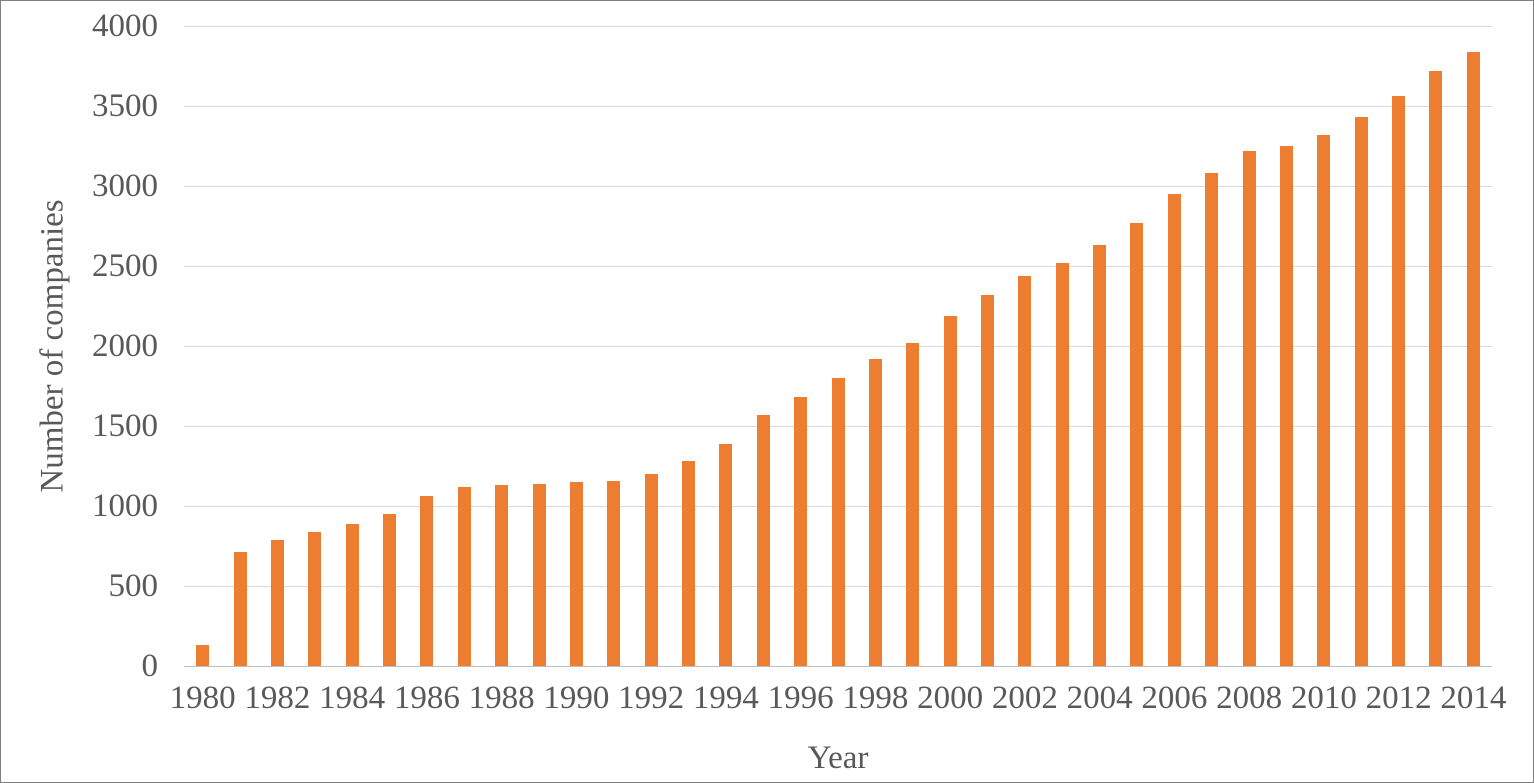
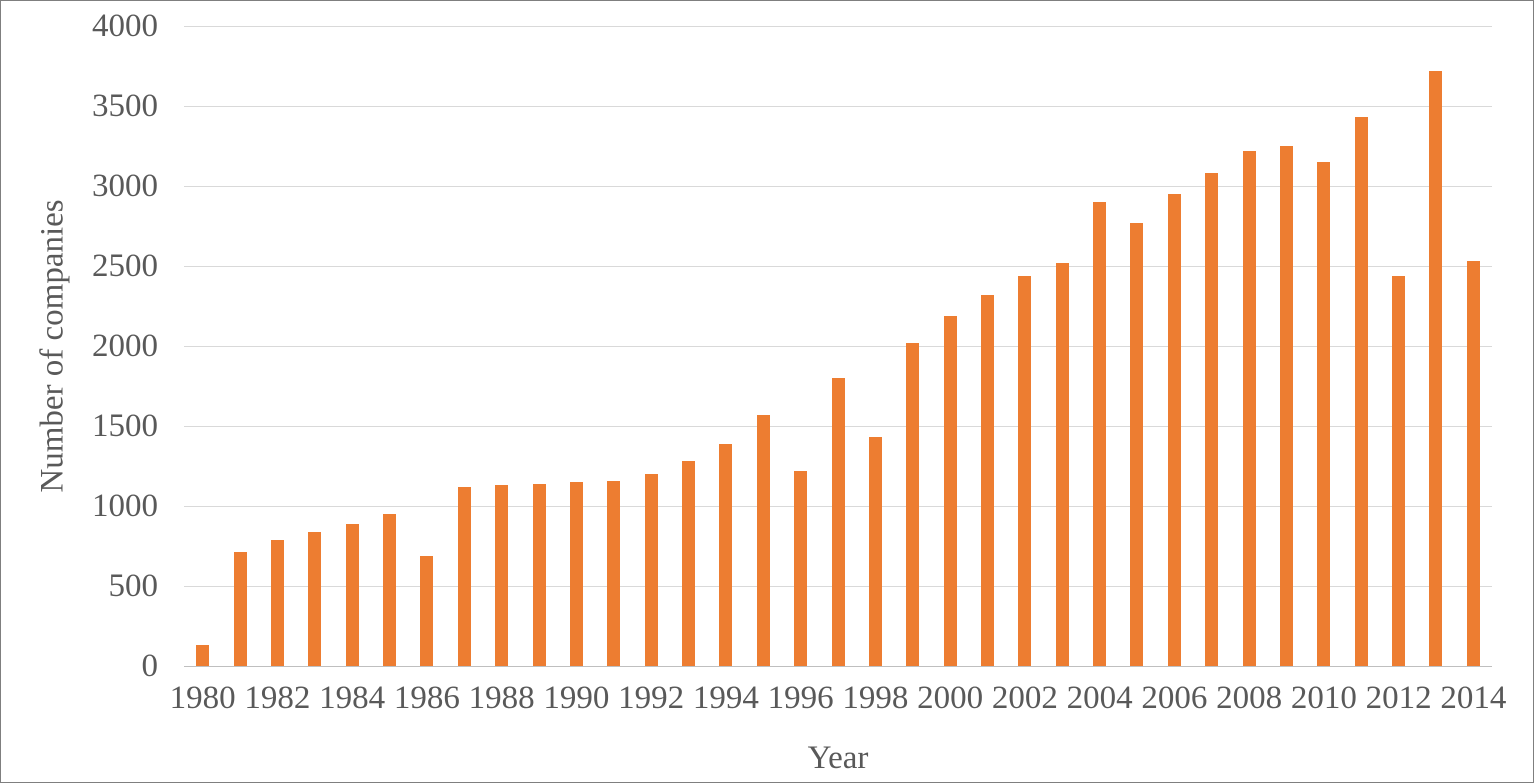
1986: 1060 -> 690
1996: 1680 -> 1220
1998: 1920 -> 1430
2004: 2630 -> 2900
2010: 3320 -> 3150
2012: 3560 -> 2440
2014: 3840 -> 2530
